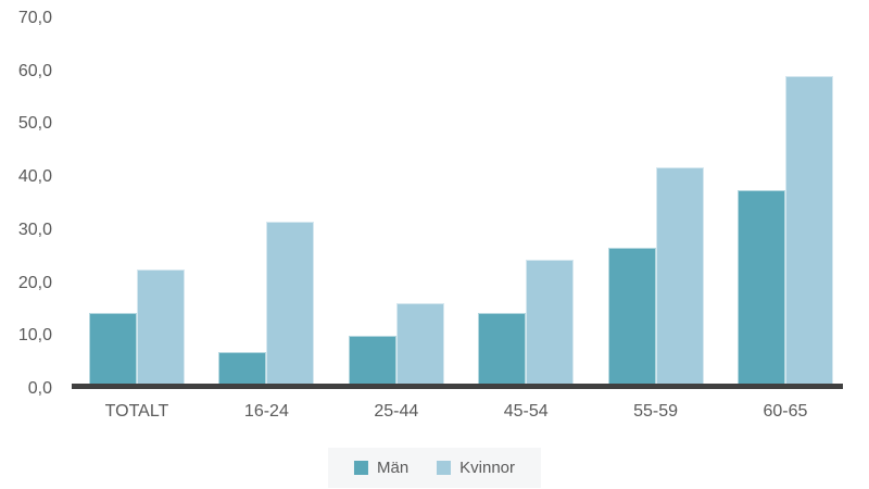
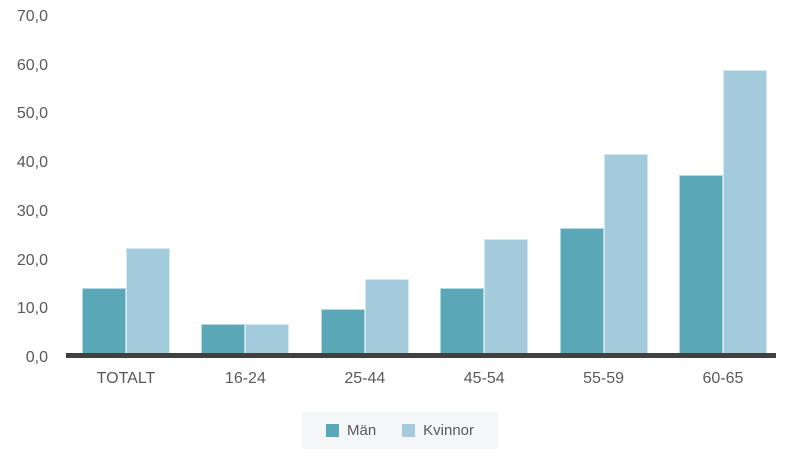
Kvinnor/16-24: 31 -> 6
